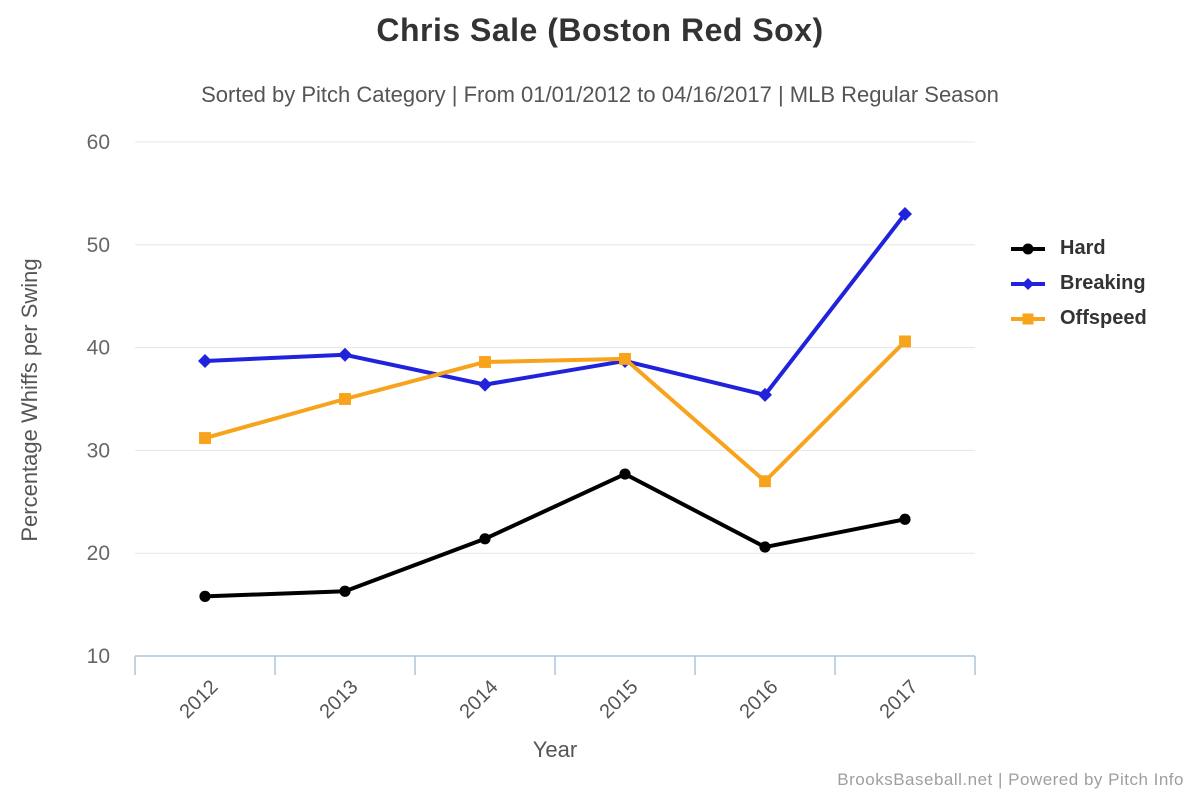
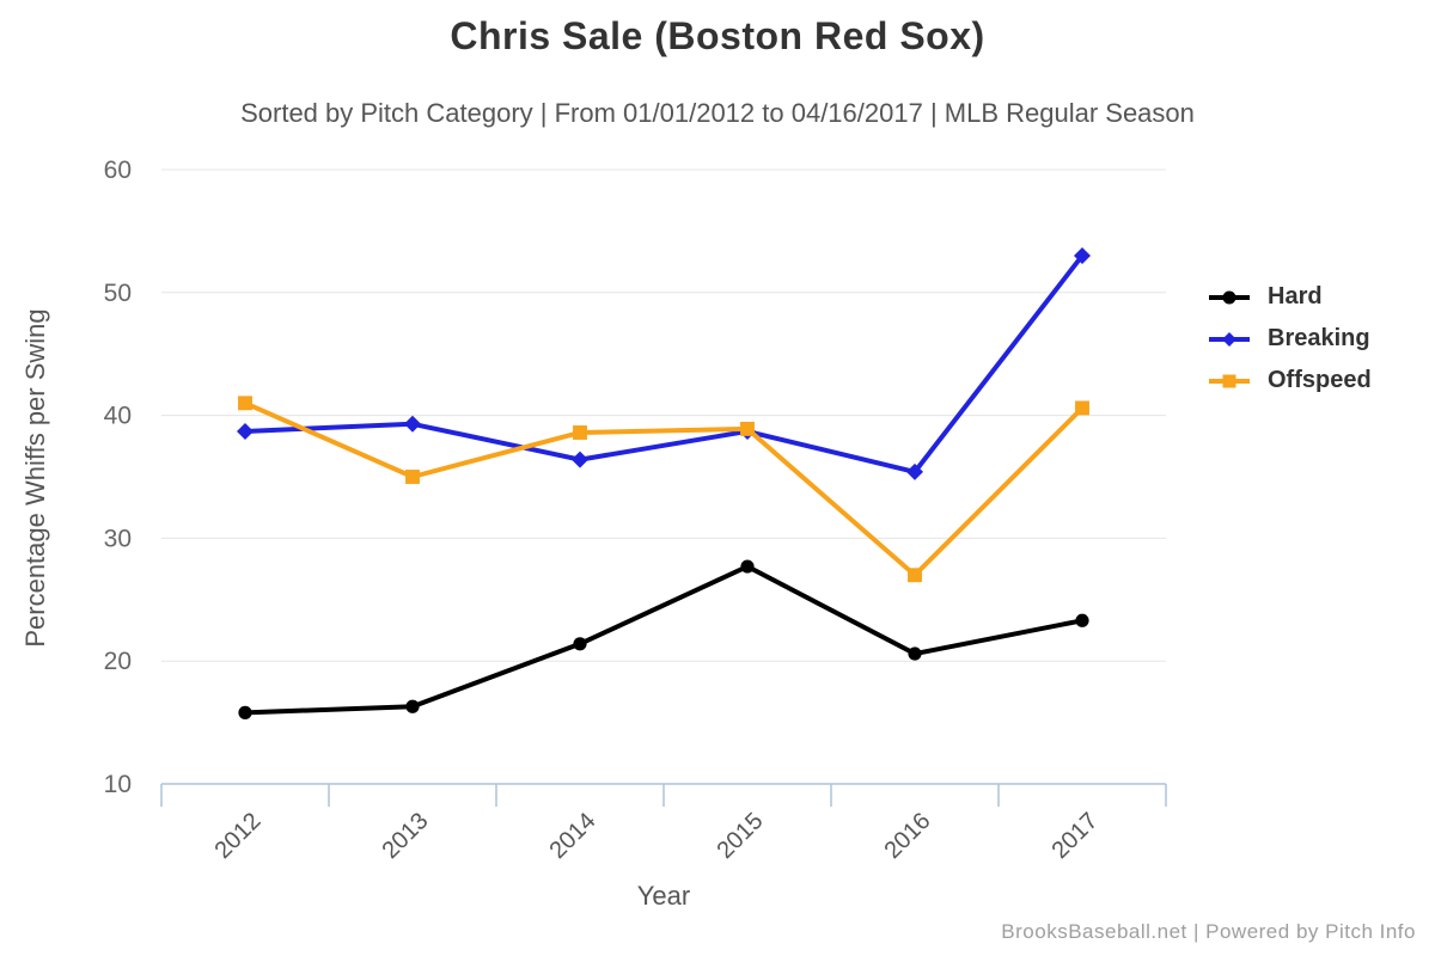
Offspeed/2012: 31.2 -> 41.0
